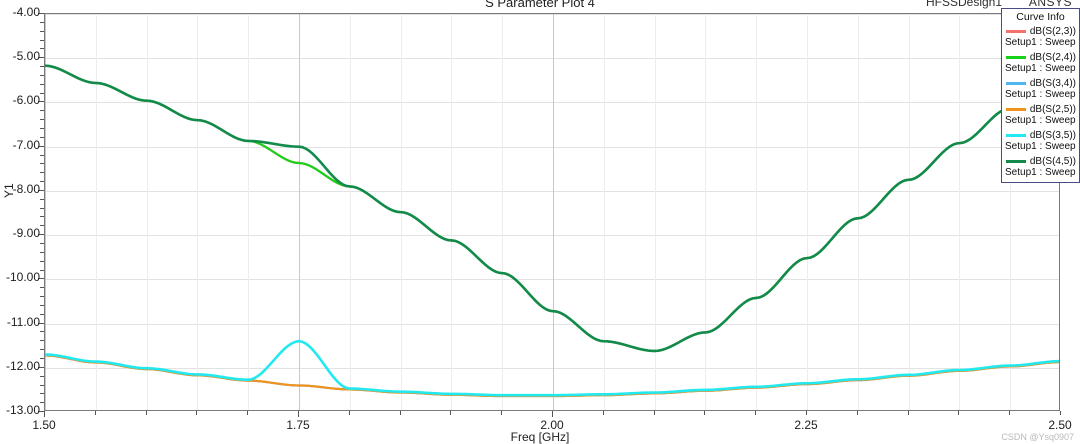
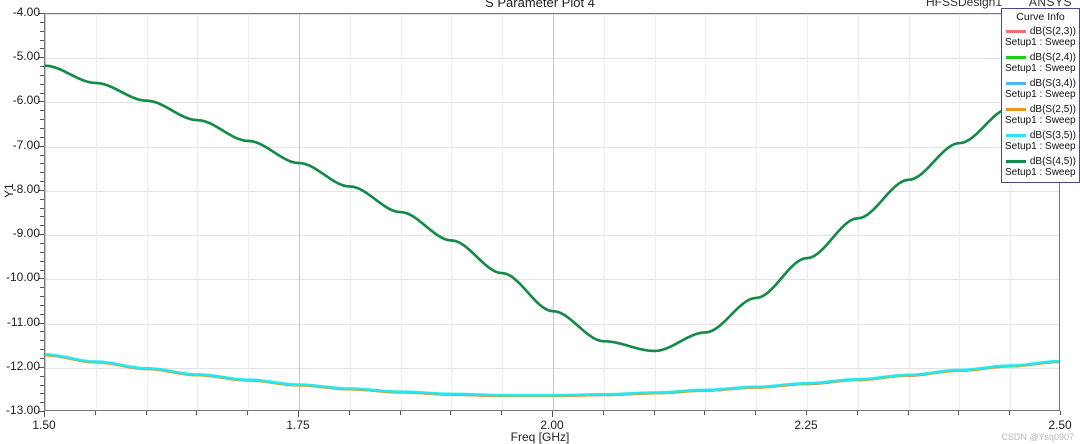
dB(S(3,5))/1.75: -11.4 -> -12.4
dB(S(4,5))/1.75: -7.0 -> -7.4
